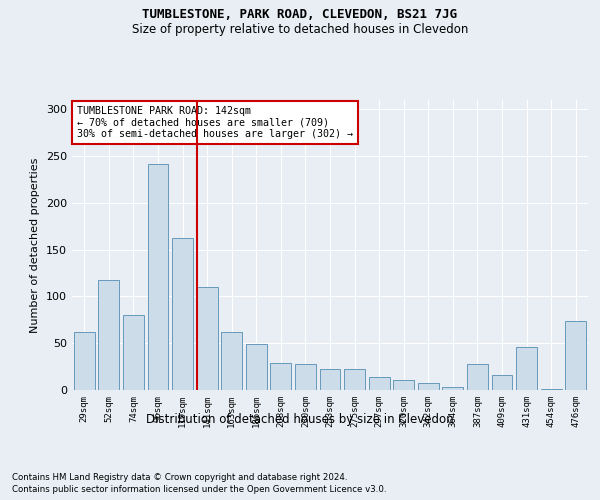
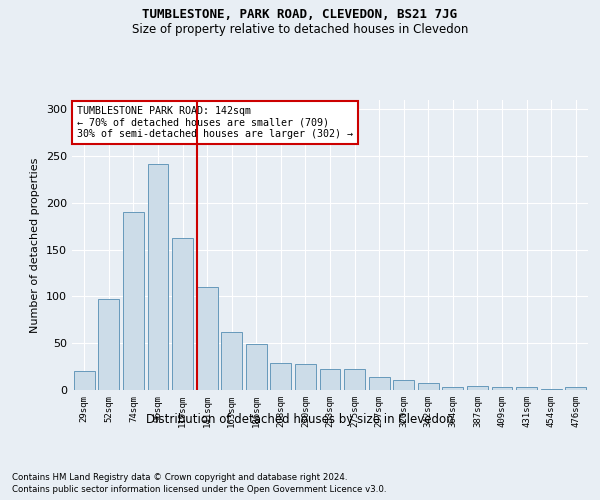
29sqm: 62 -> 20
52sqm: 118 -> 97
74sqm: 80 -> 190
387sqm: 28 -> 4
409sqm: 16 -> 3
431sqm: 46 -> 3
476sqm: 74 -> 3
